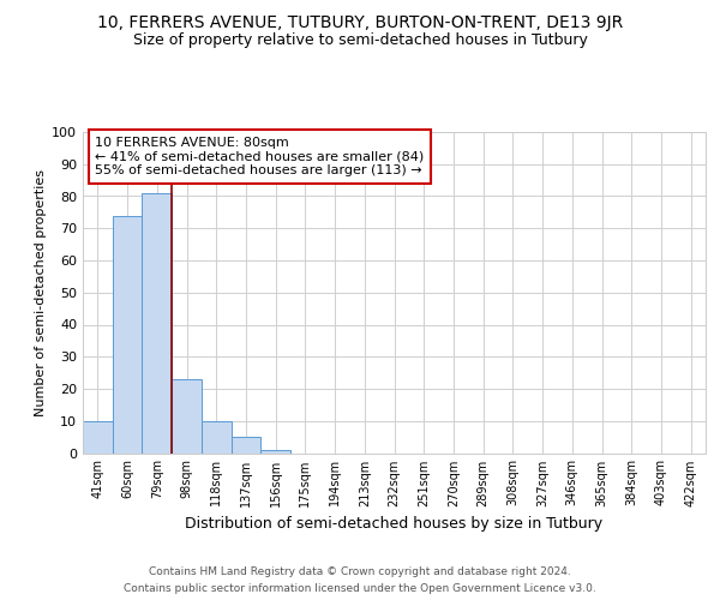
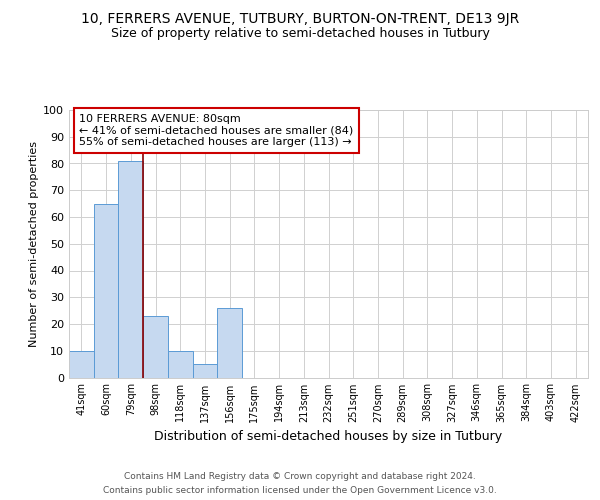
60sqm: 74 -> 65
156sqm: 1 -> 26
